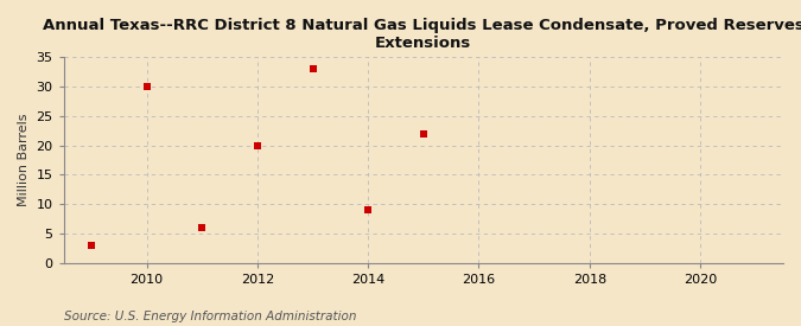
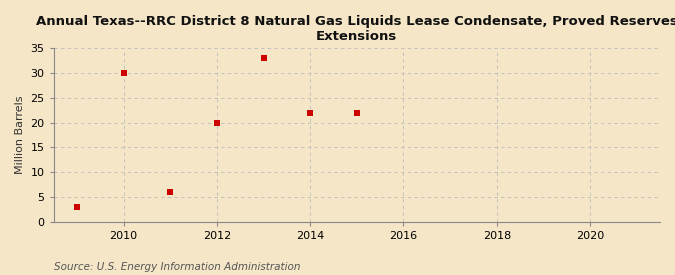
2014: 9 -> 22
